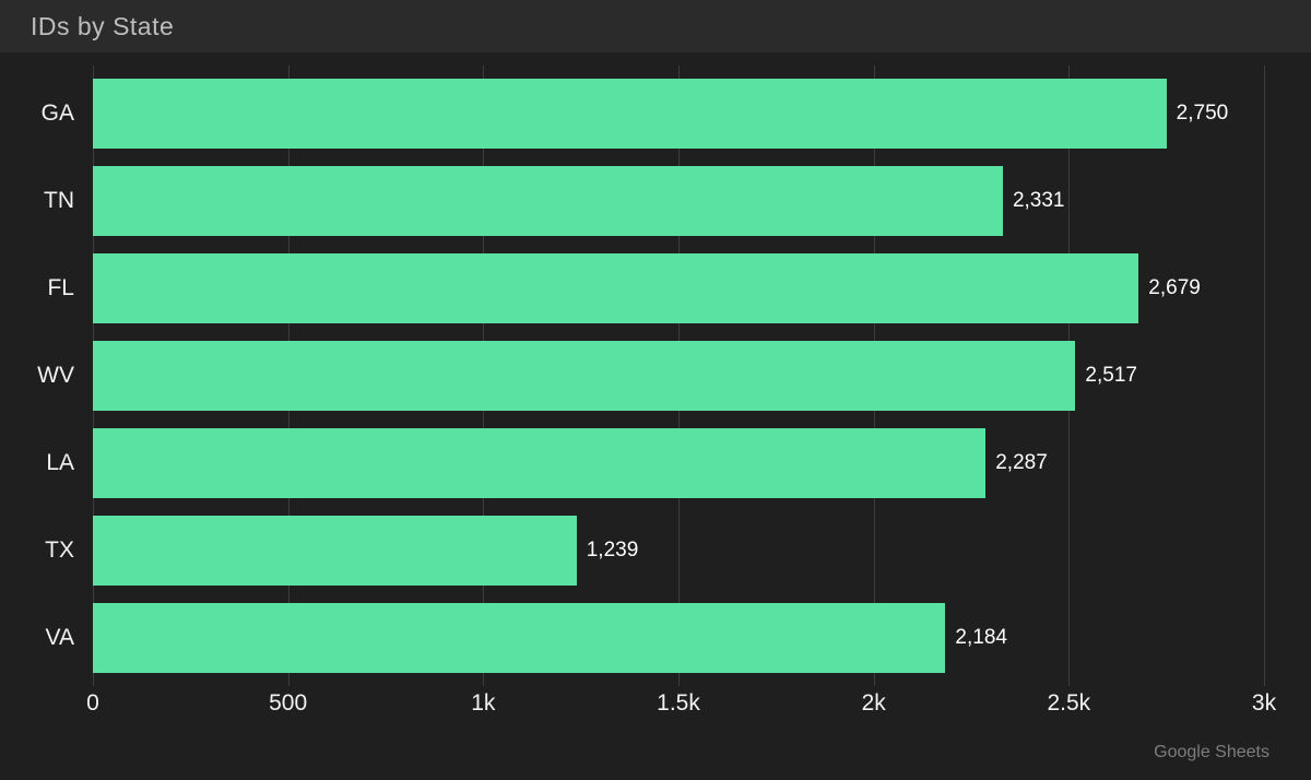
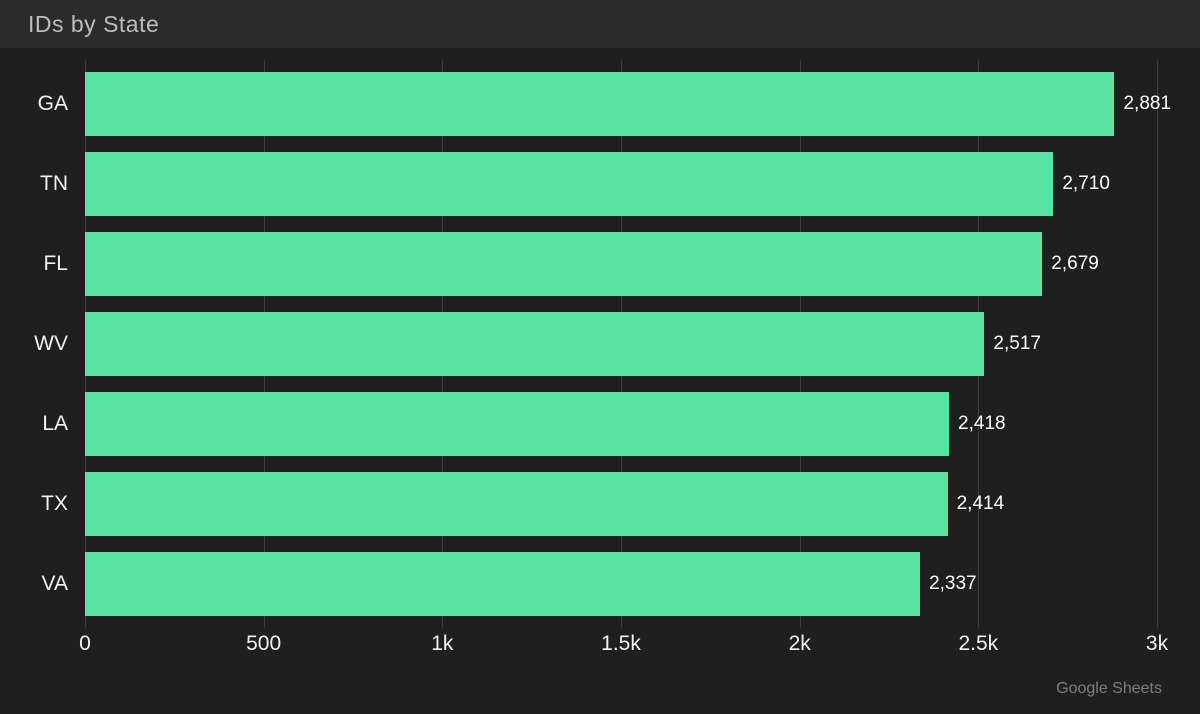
GA: 2,750 -> 2,881
TN: 2,331 -> 2,710
LA: 2,287 -> 2,418
TX: 1,239 -> 2,414
VA: 2,184 -> 2,337
